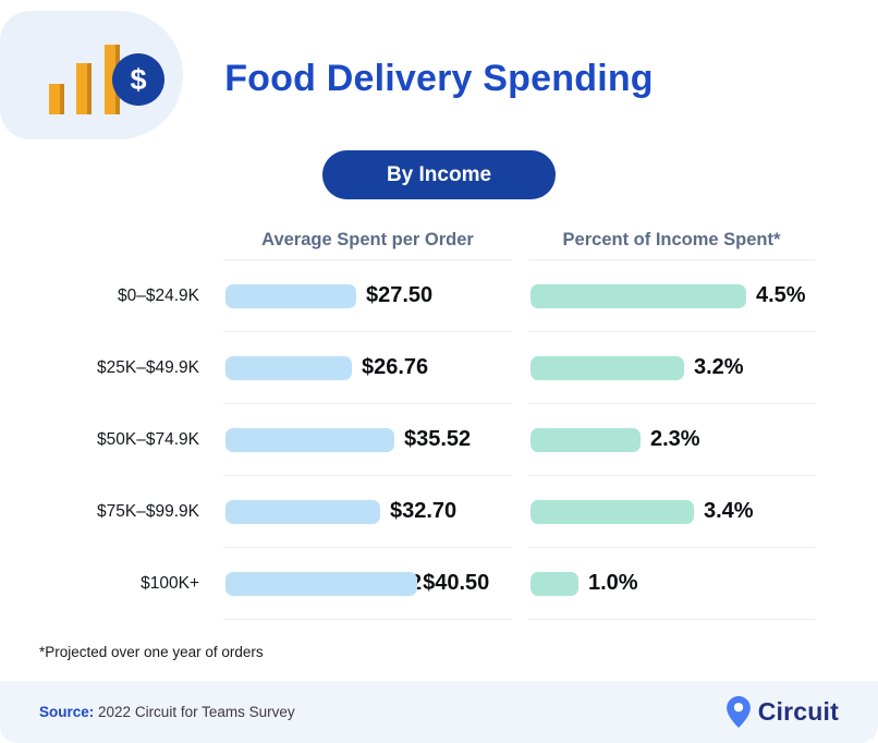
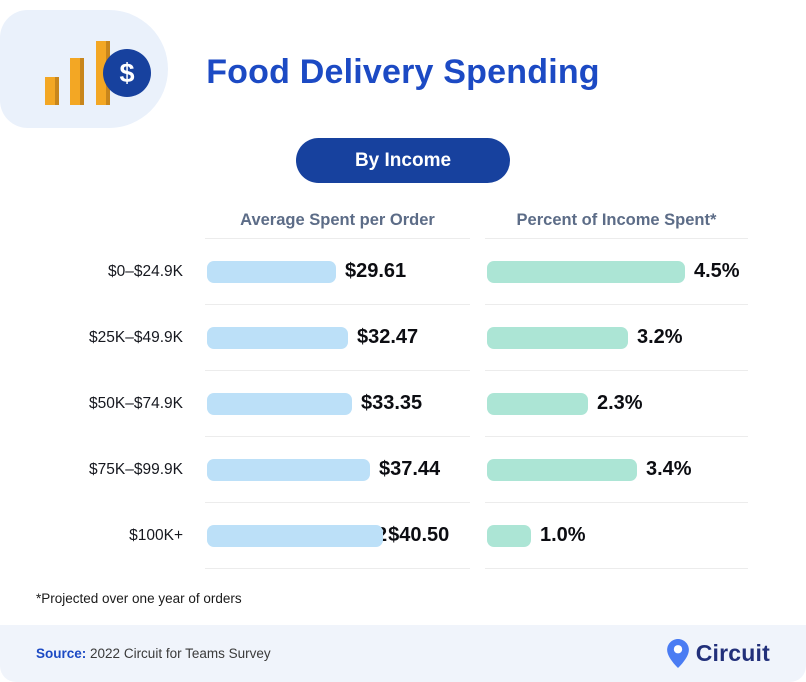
Average Spent per Order/$0–$24.9K: $27.50 -> $29.61
Average Spent per Order/$25K–$49.9K: $26.76 -> $32.47
Average Spent per Order/$50K–$74.9K: $35.52 -> $33.35
Average Spent per Order/$75K–$99.9K: $32.70 -> $37.44
